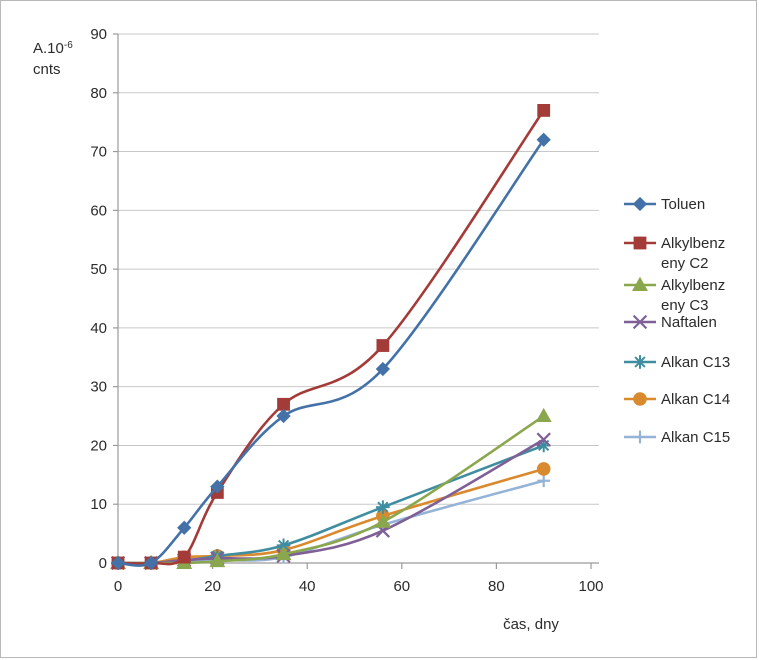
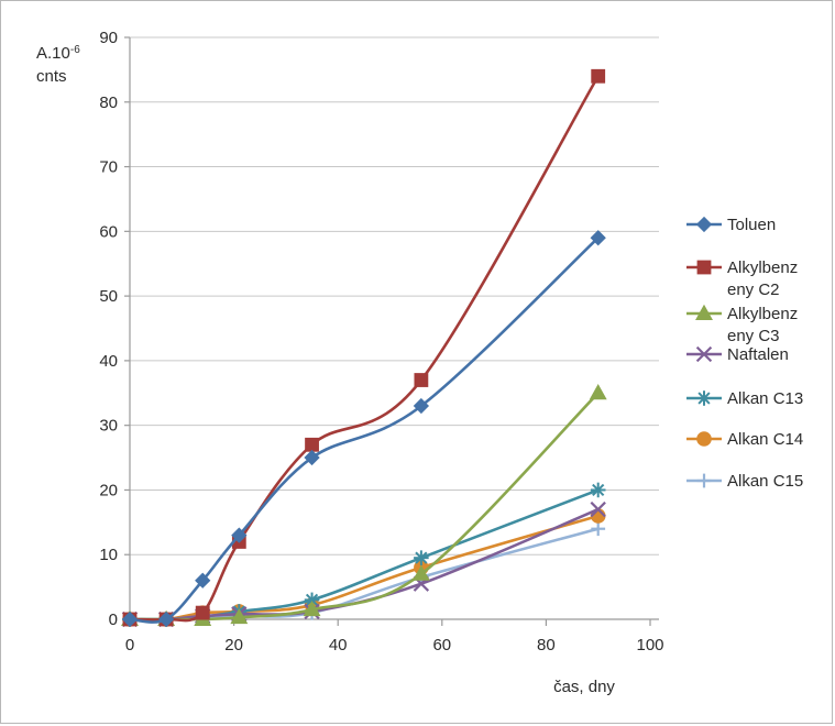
Toluen/90: 72 -> 59
Alkylbenzeny C2/90: 77 -> 84
Alkylbenzeny C3/90: 25 -> 35
Naftalen/90: 21 -> 17
